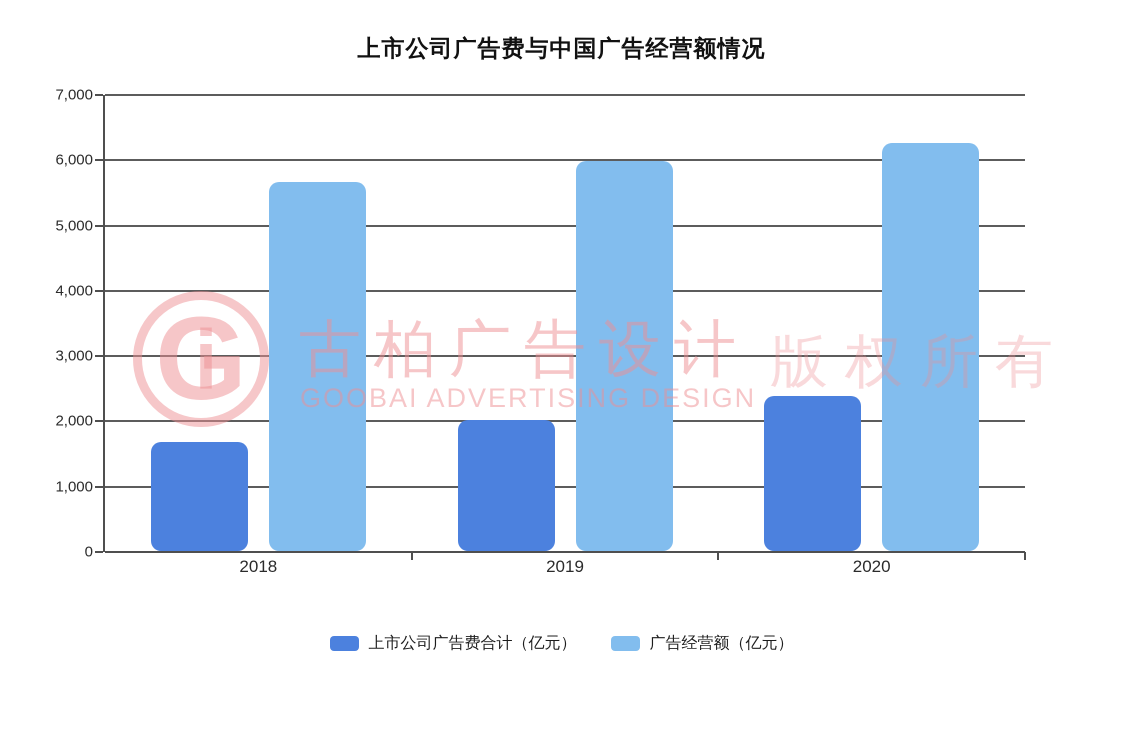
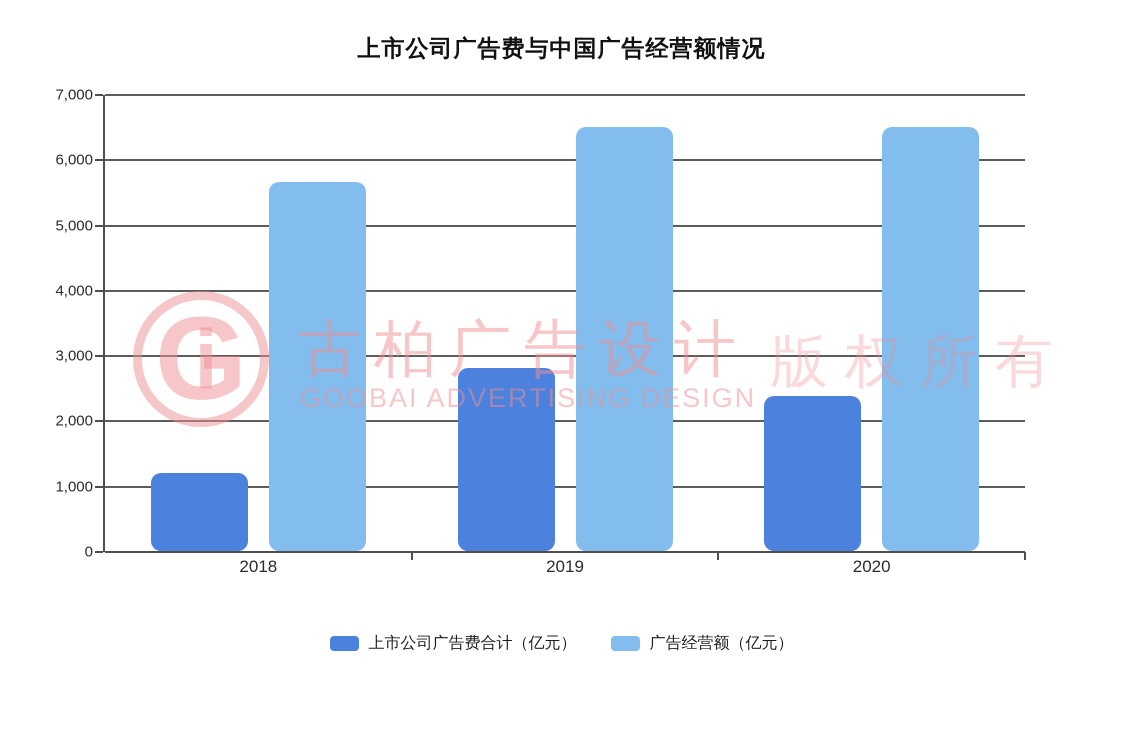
上市公司广告费合计（亿元）/2018: 1700 -> 1200
上市公司广告费合计（亿元）/2019: 2000 -> 2800
广告经营额（亿元）/2019: 6000 -> 6500
广告经营额（亿元）/2020: 6200 -> 6500
